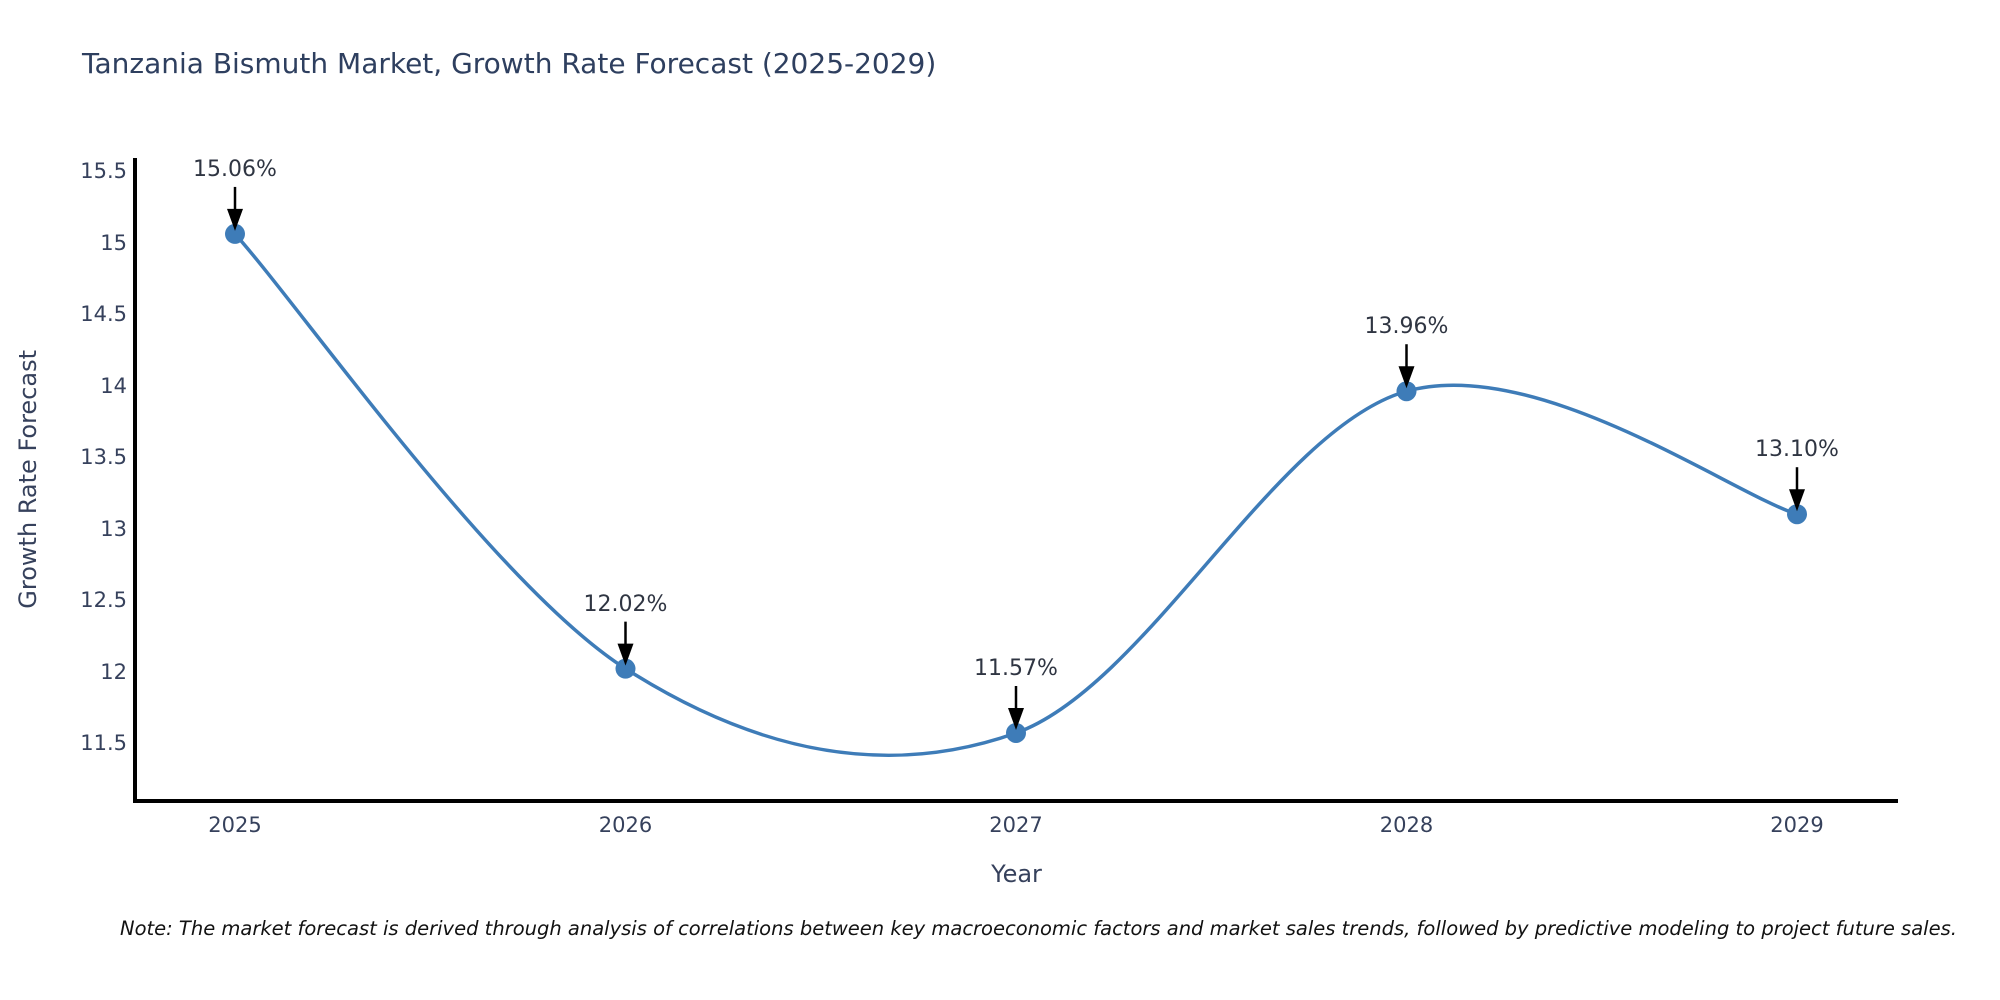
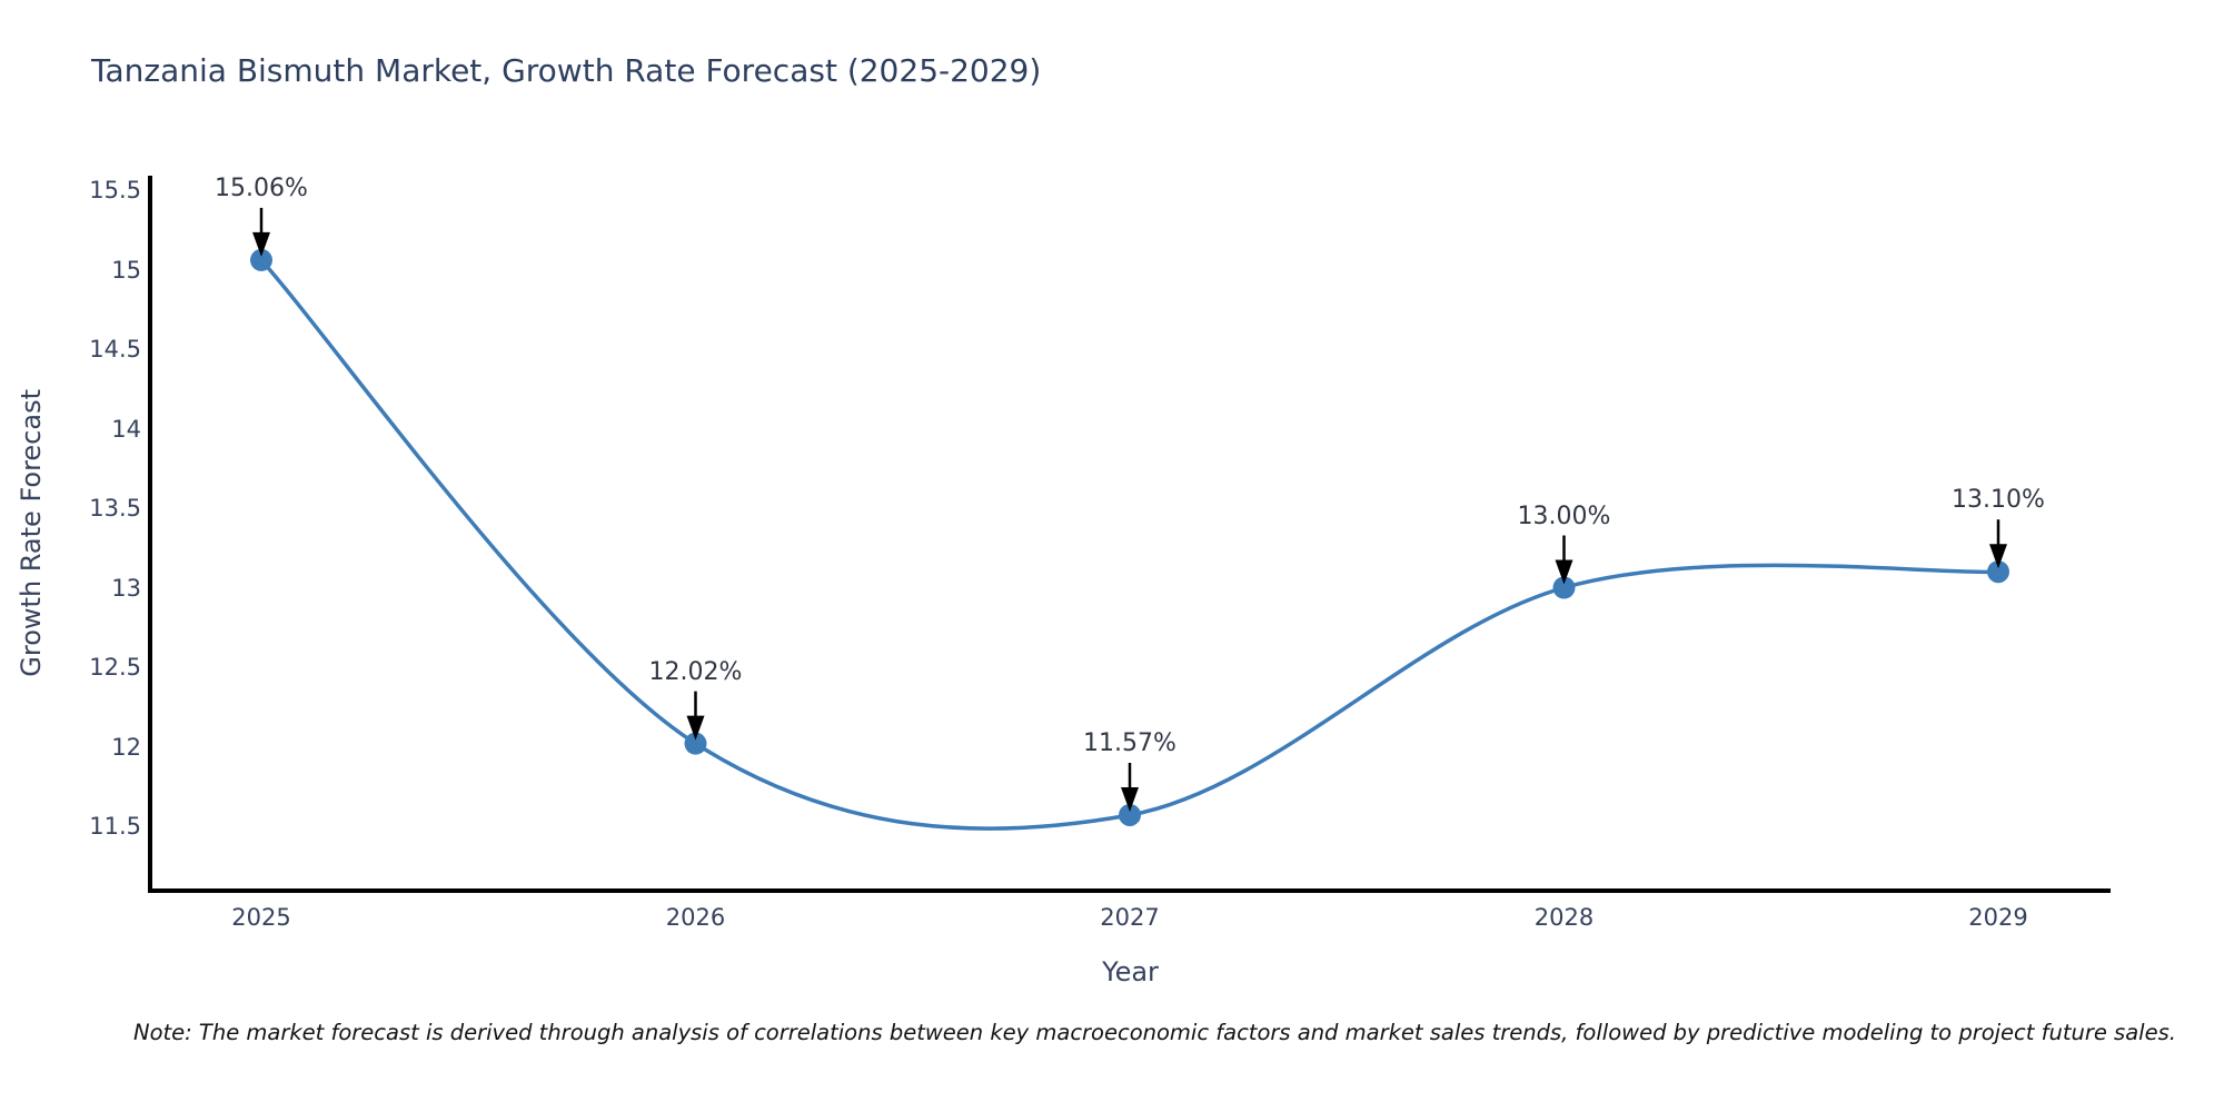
2028: 13.96% -> 13.00%
